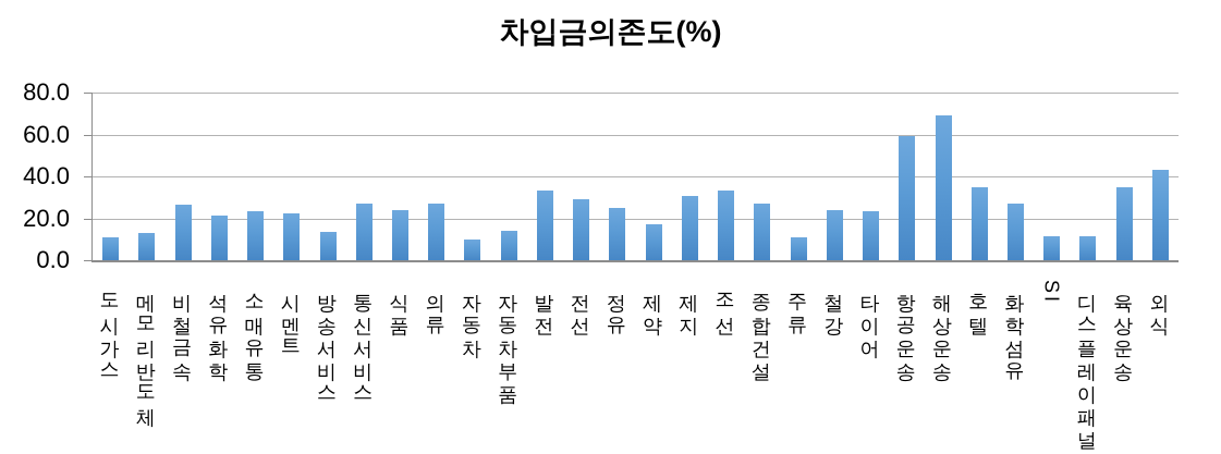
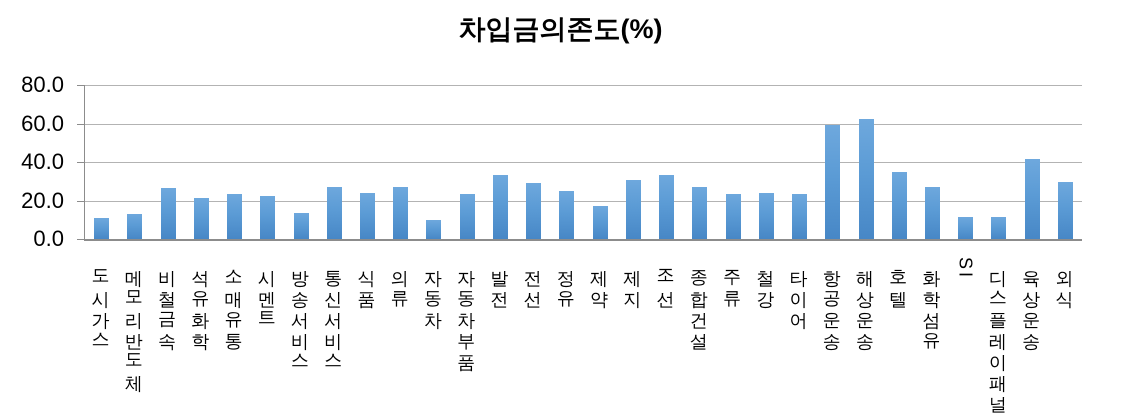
자동차부품: 14 -> 24
주류: 11 -> 24
해상운송: 69 -> 62
육상운송: 35 -> 42
외식: 43 -> 30
